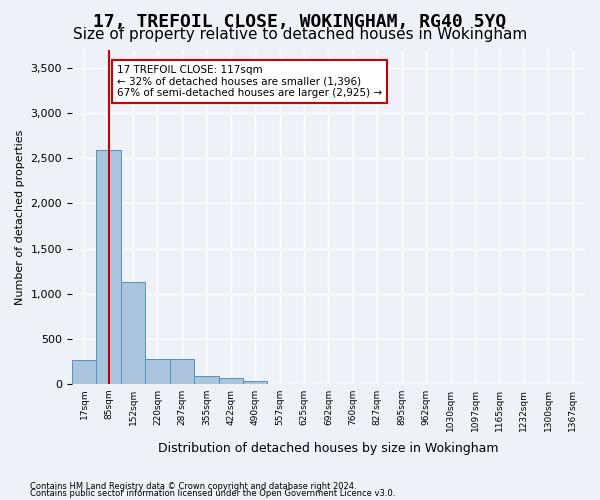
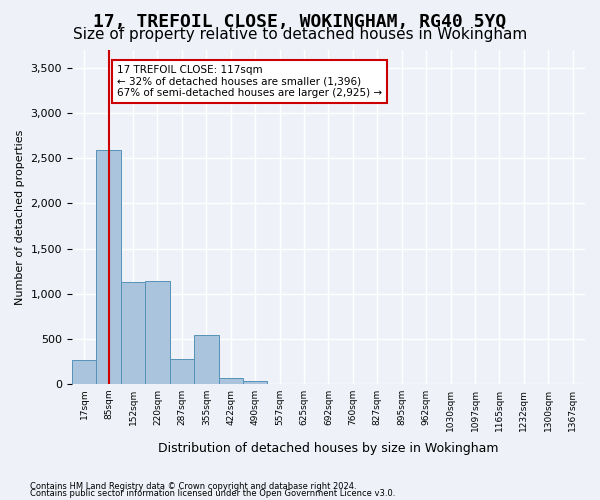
220sqm: 280 -> 1,140
355sqm: 90 -> 540
